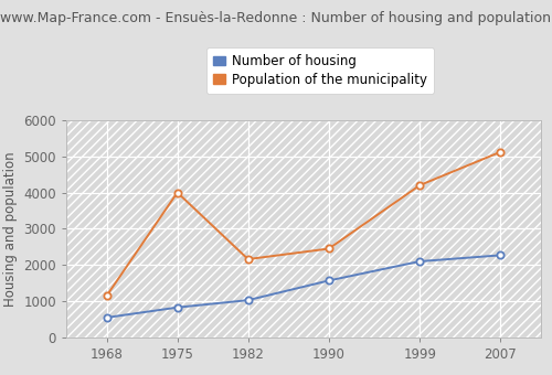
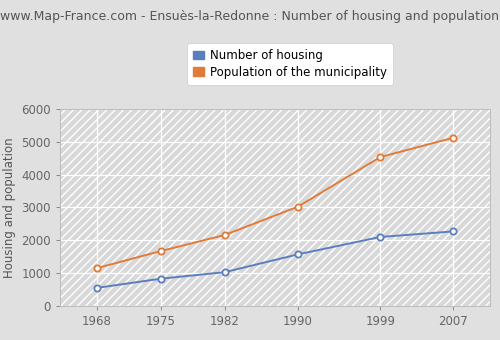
Population of the municipality/1975: 4000 -> 1670
Population of the municipality/1990: 2450 -> 3020
Population of the municipality/1999: 4200 -> 4530
